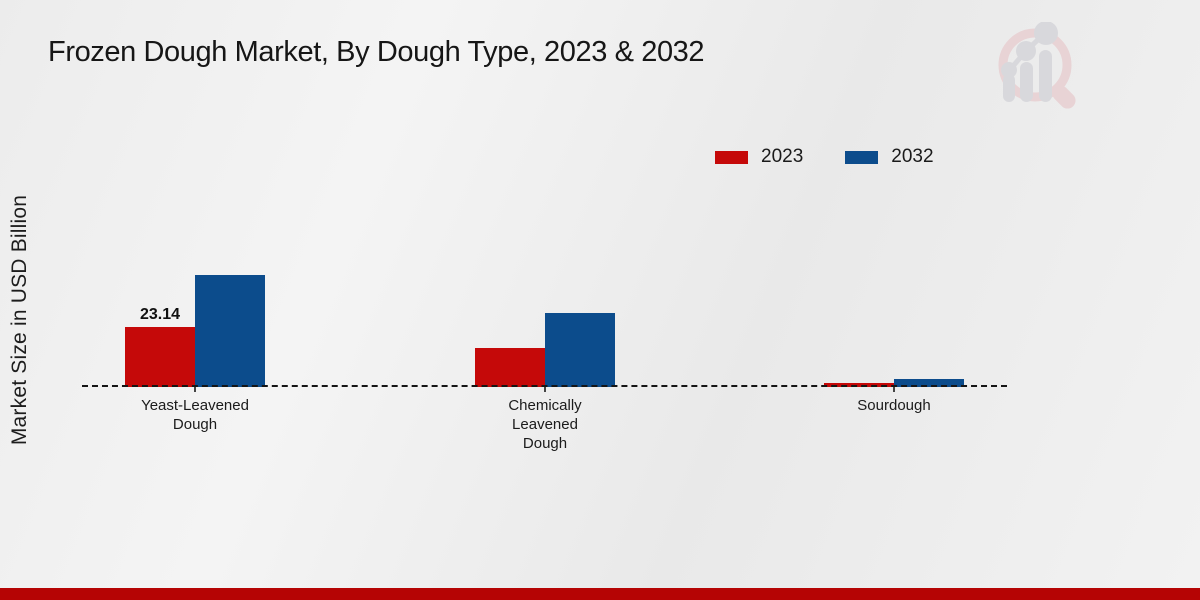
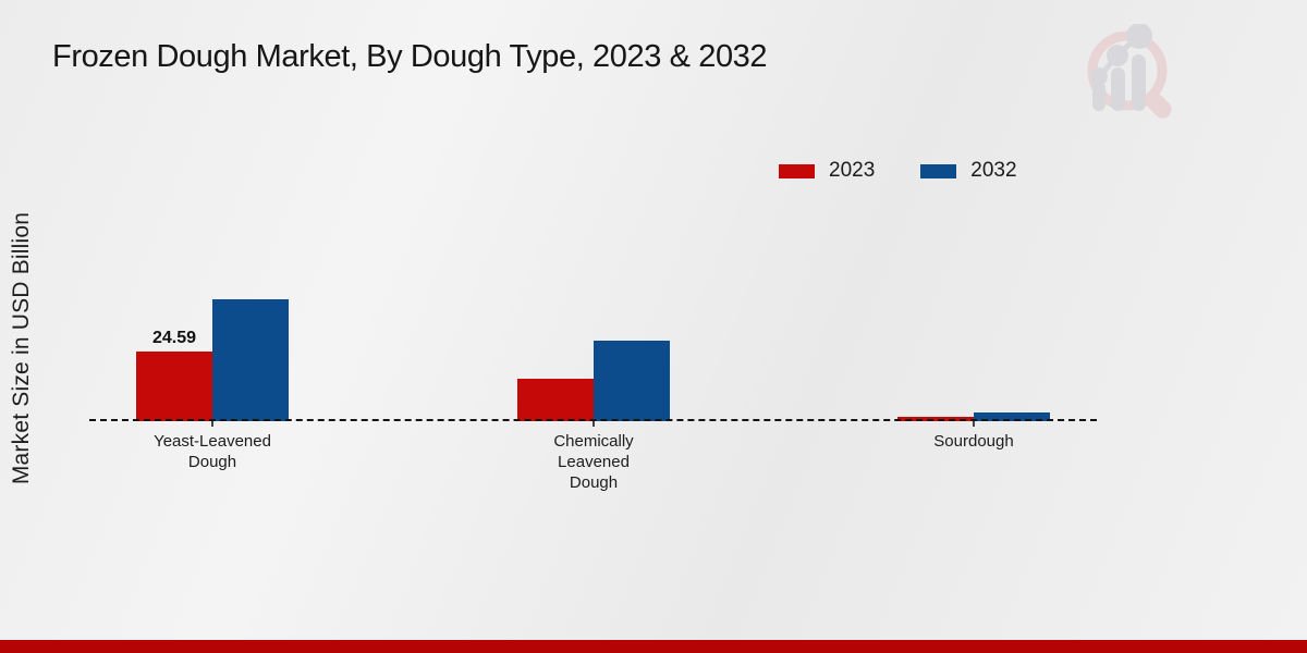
2023/Yeast-Leavened Dough: 23.14 -> 24.59
